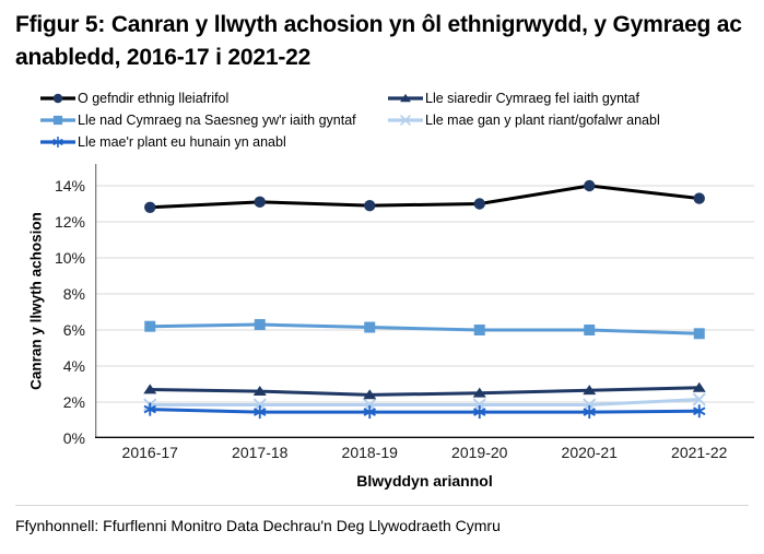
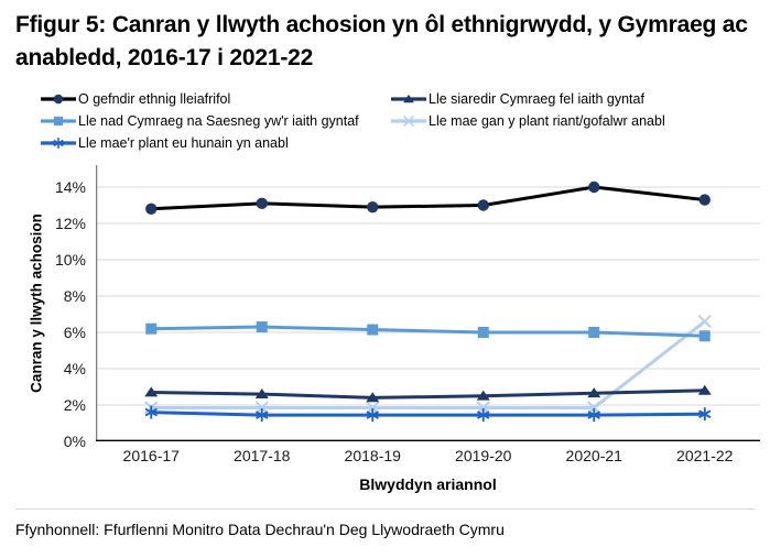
Lle mae gan y plant riant/gofalwr anabl/2021-22: 2.1% -> 6.6%
